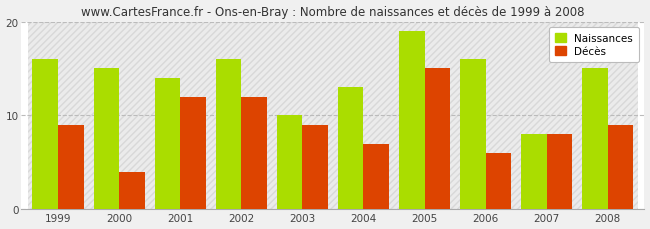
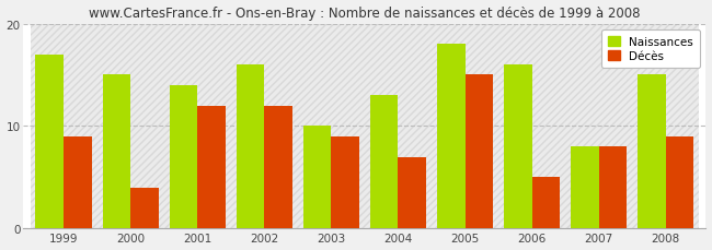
Naissances/1999: 16 -> 17
Naissances/2005: 19 -> 18
Décès/2006: 6 -> 5
